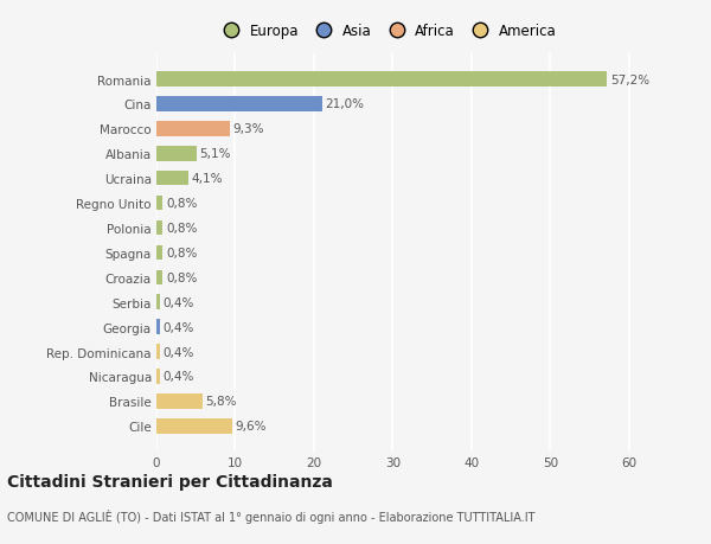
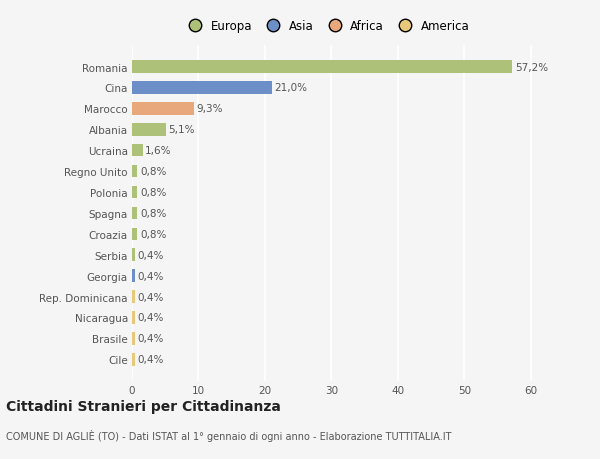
Ucraina: 4,1% -> 1,6%
Brasile: 5,8% -> 0,4%
Cile: 9,6% -> 0,4%
